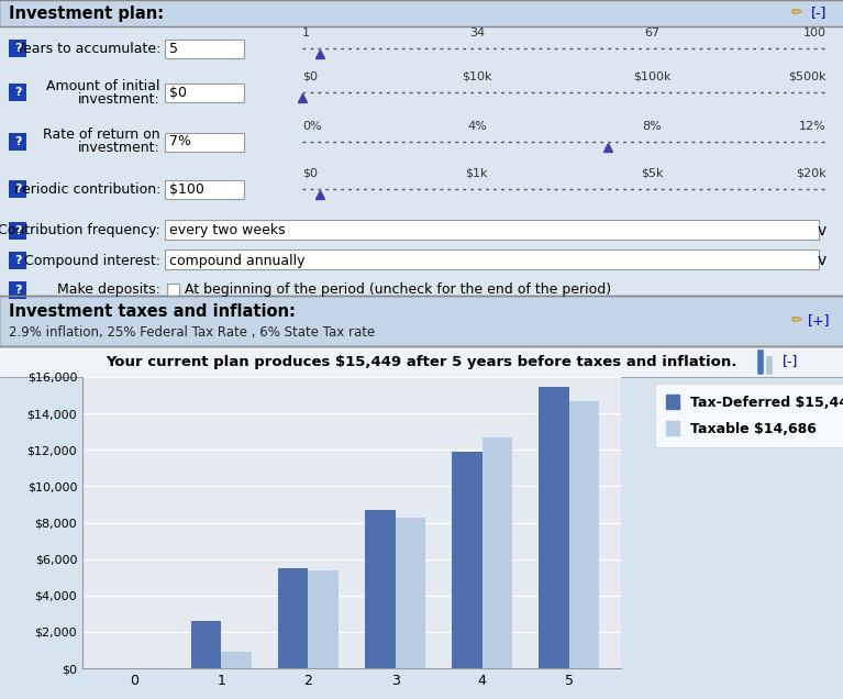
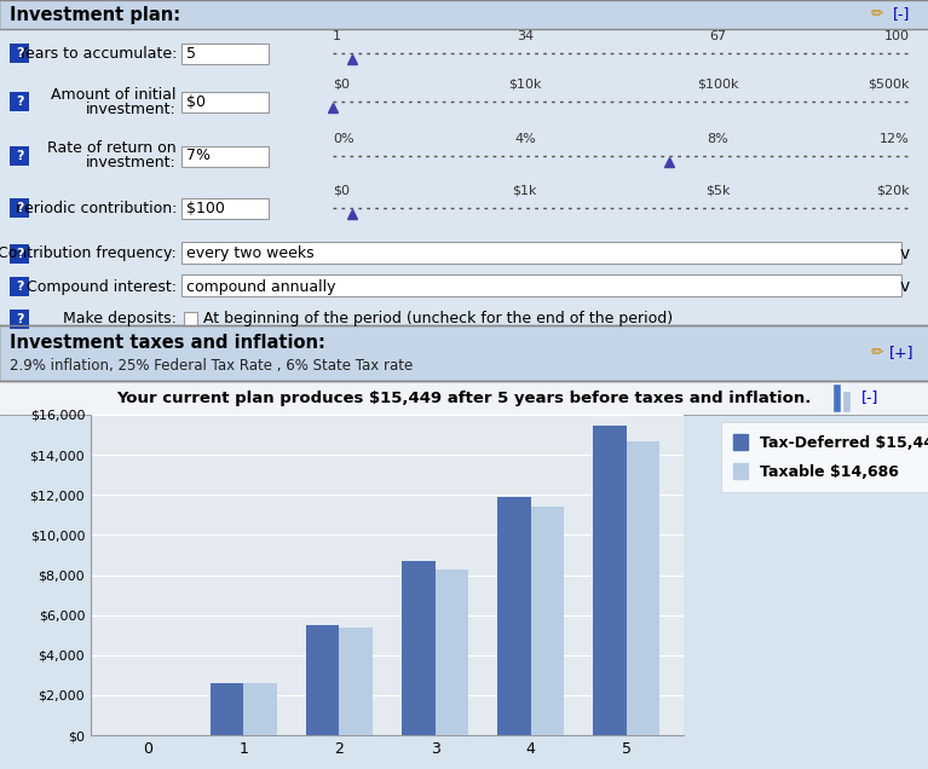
Taxable $14,686/1: $900 -> $2,600
Taxable $14,686/4: $12,700 -> $11,400
